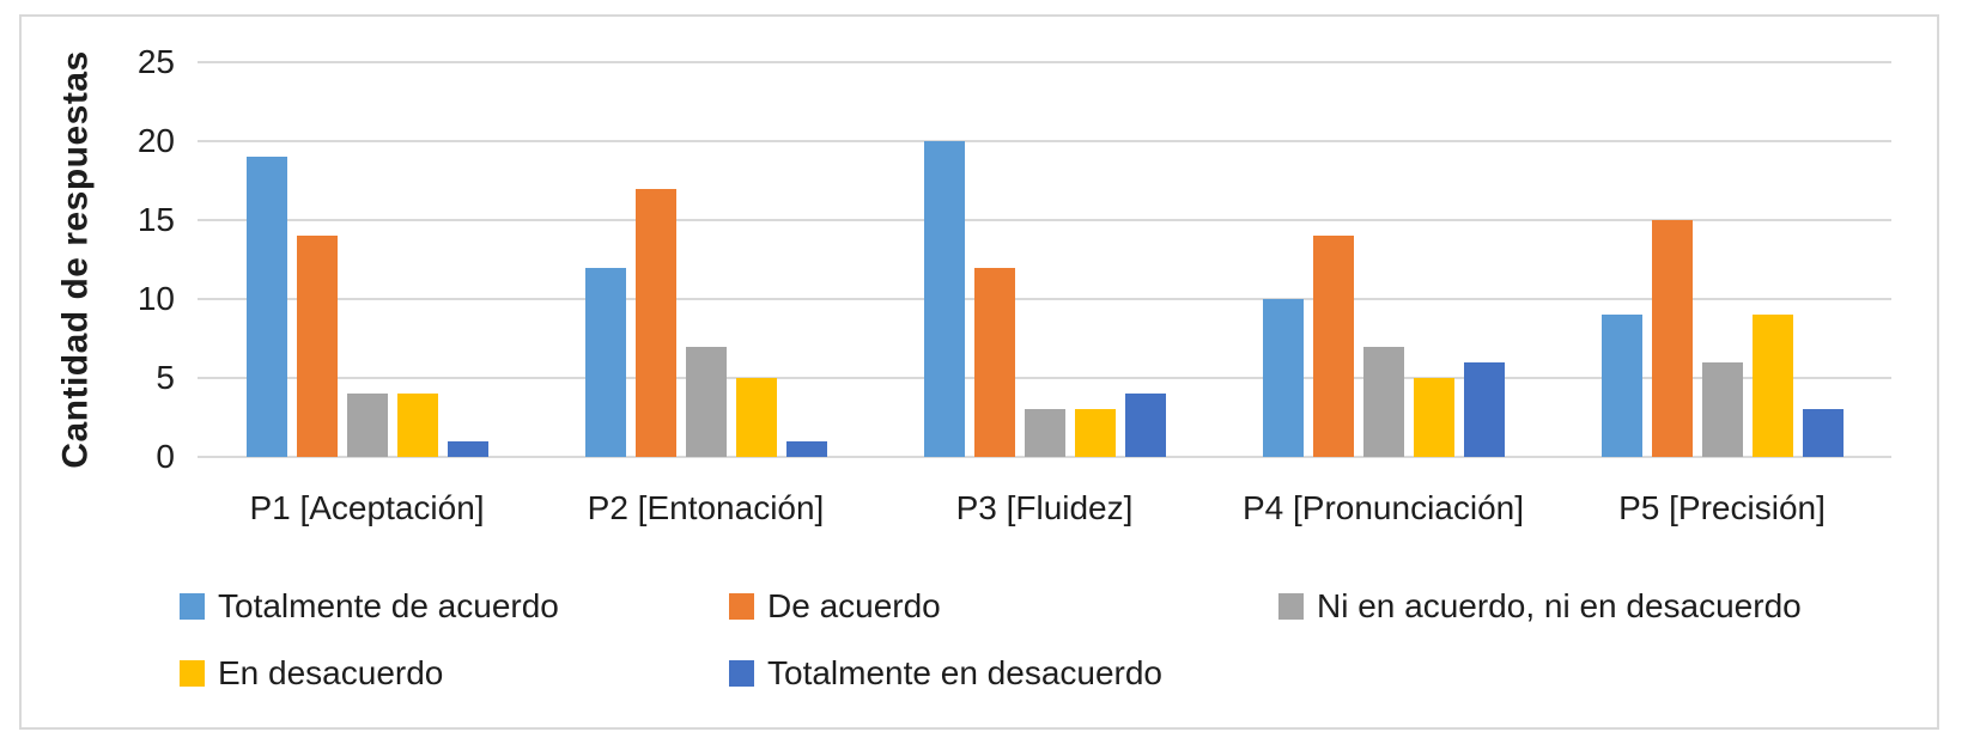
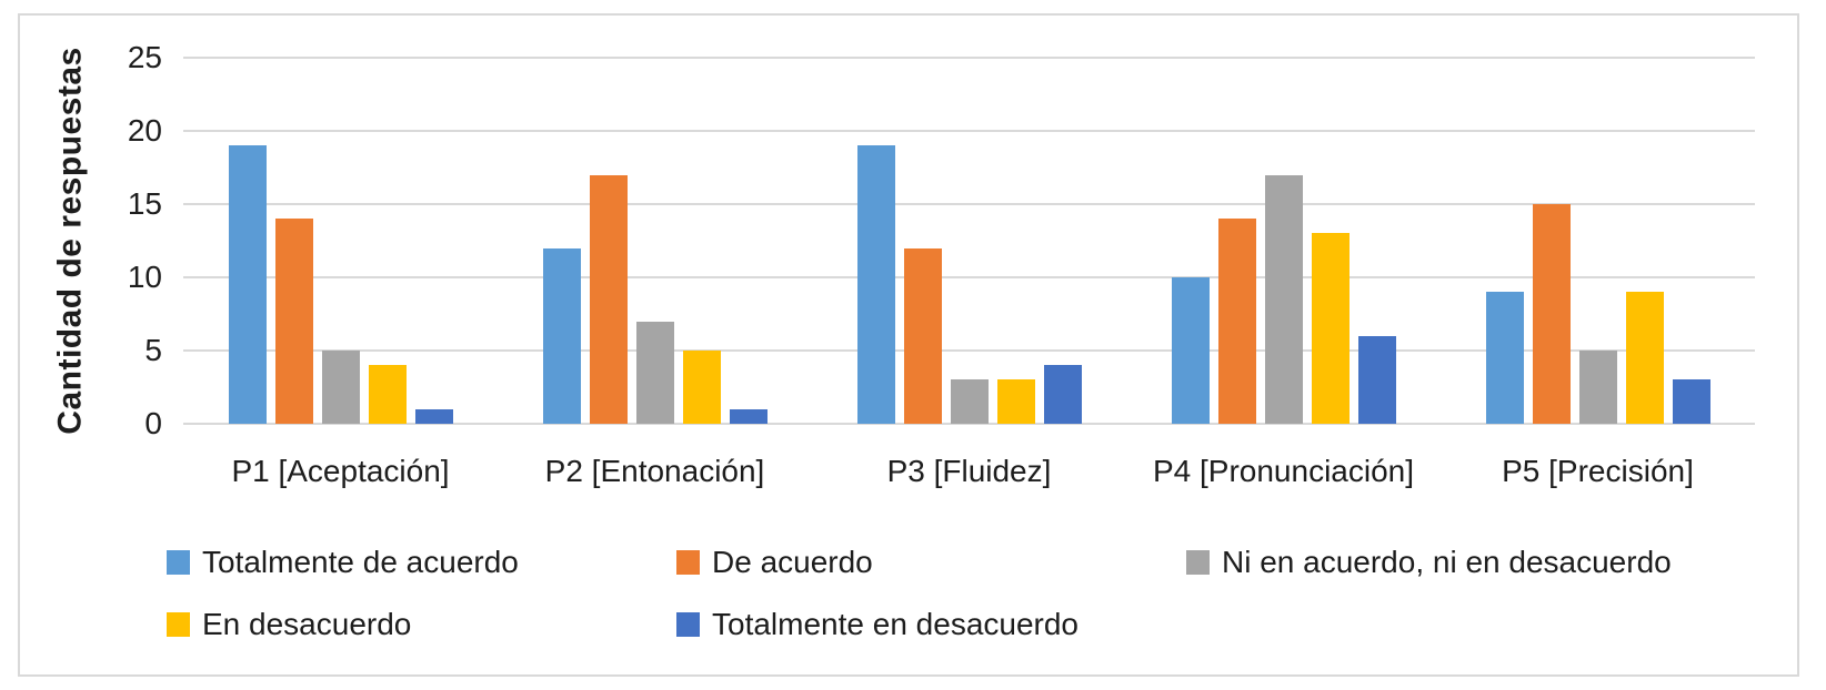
Ni en acuerdo, ni en desacuerdo/P1 [Aceptación]: 4 -> 5
Totalmente de acuerdo/P3 [Fluidez]: 20 -> 19
Ni en acuerdo, ni en desacuerdo/P4 [Pronunciación]: 7 -> 17
En desacuerdo/P4 [Pronunciación]: 5 -> 13
Ni en acuerdo, ni en desacuerdo/P5 [Precisión]: 6 -> 5
